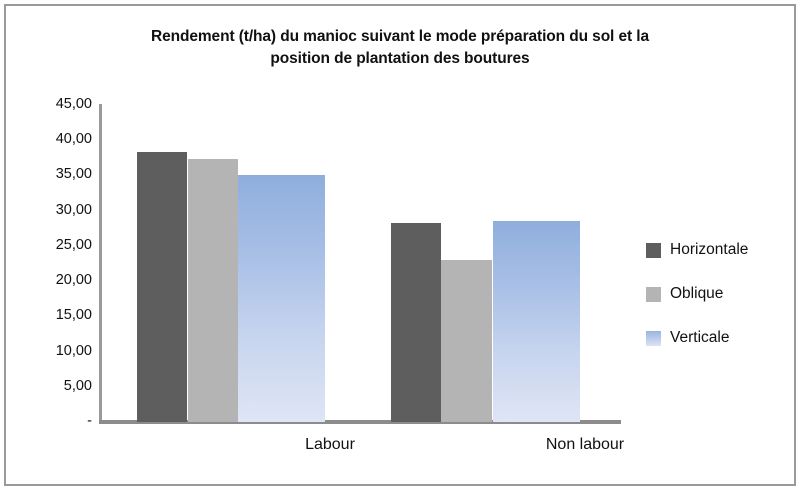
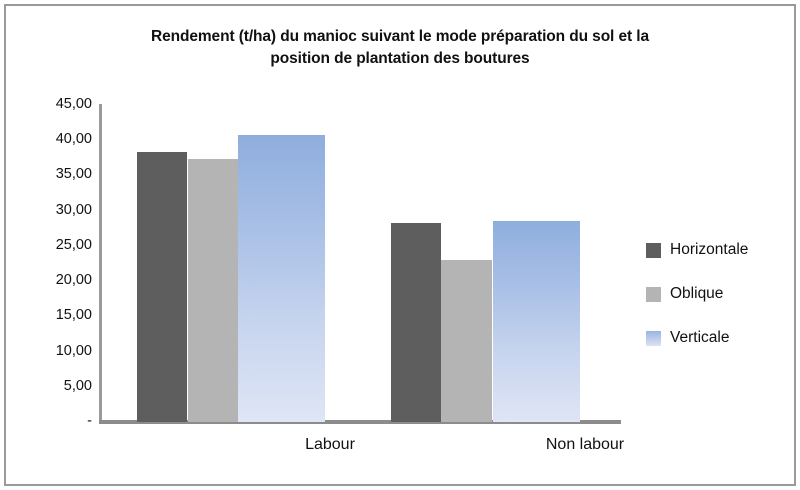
Verticale/Labour: 35 -> 41
